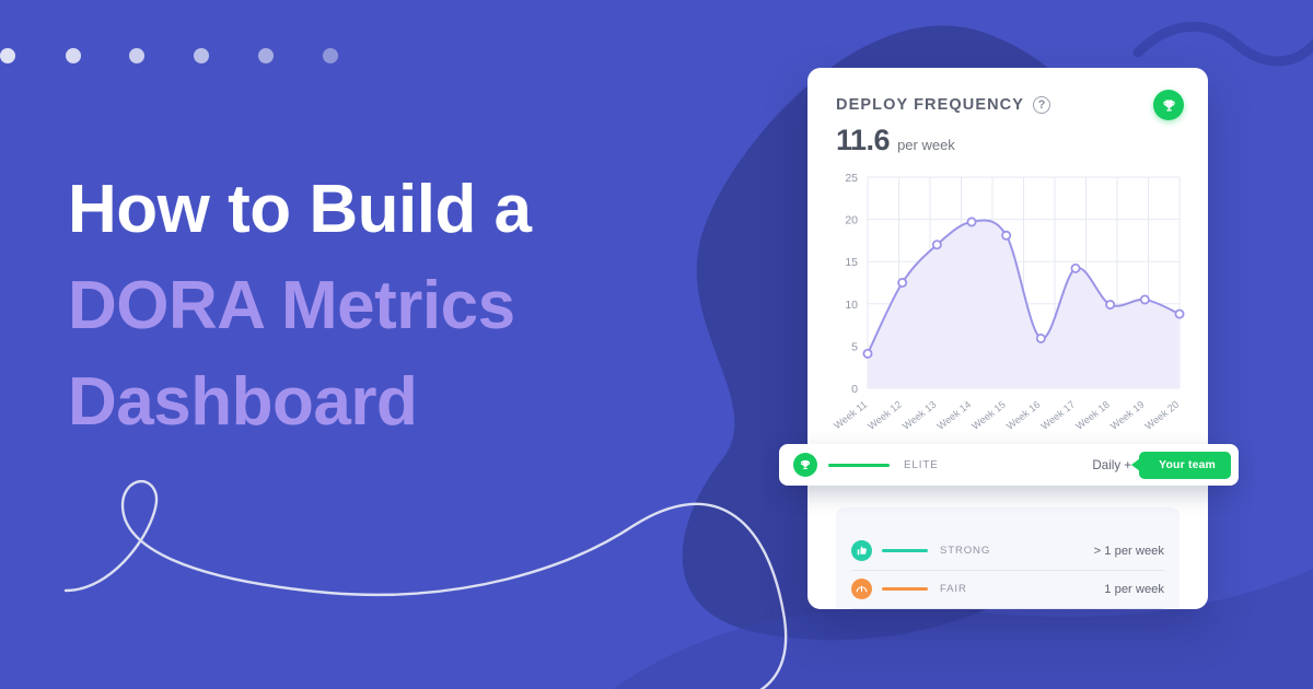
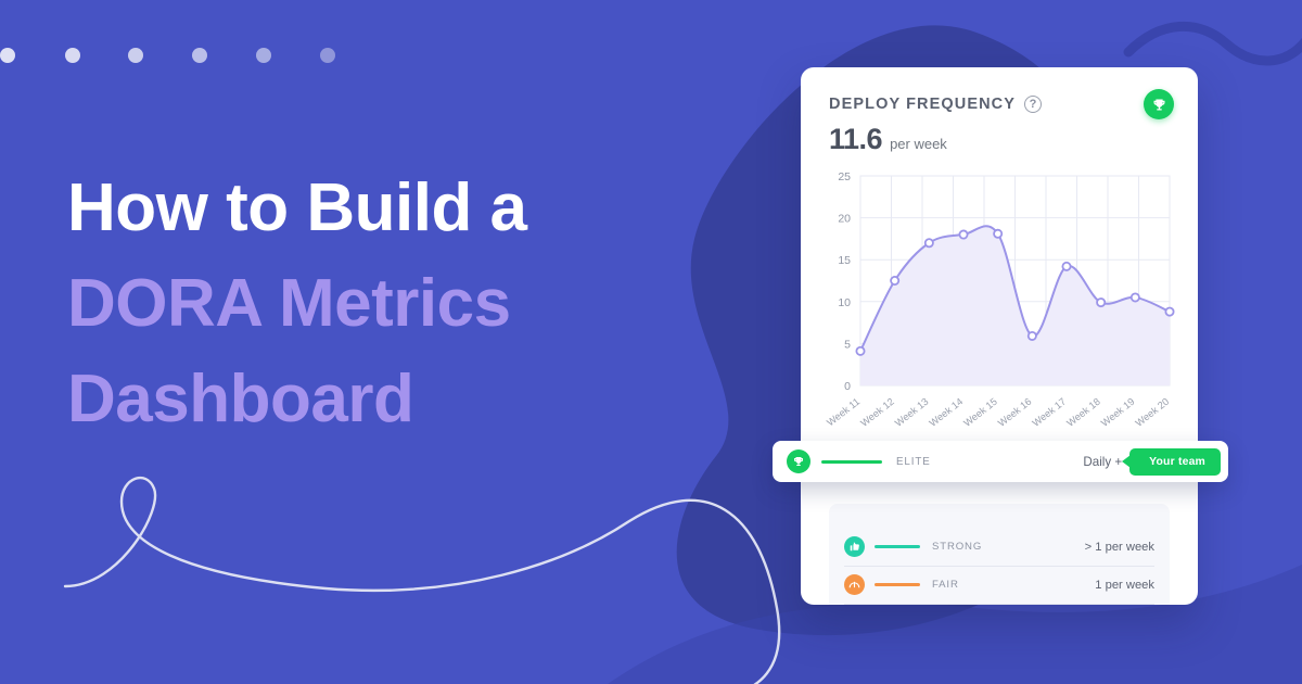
Week 14: 20 -> 18
